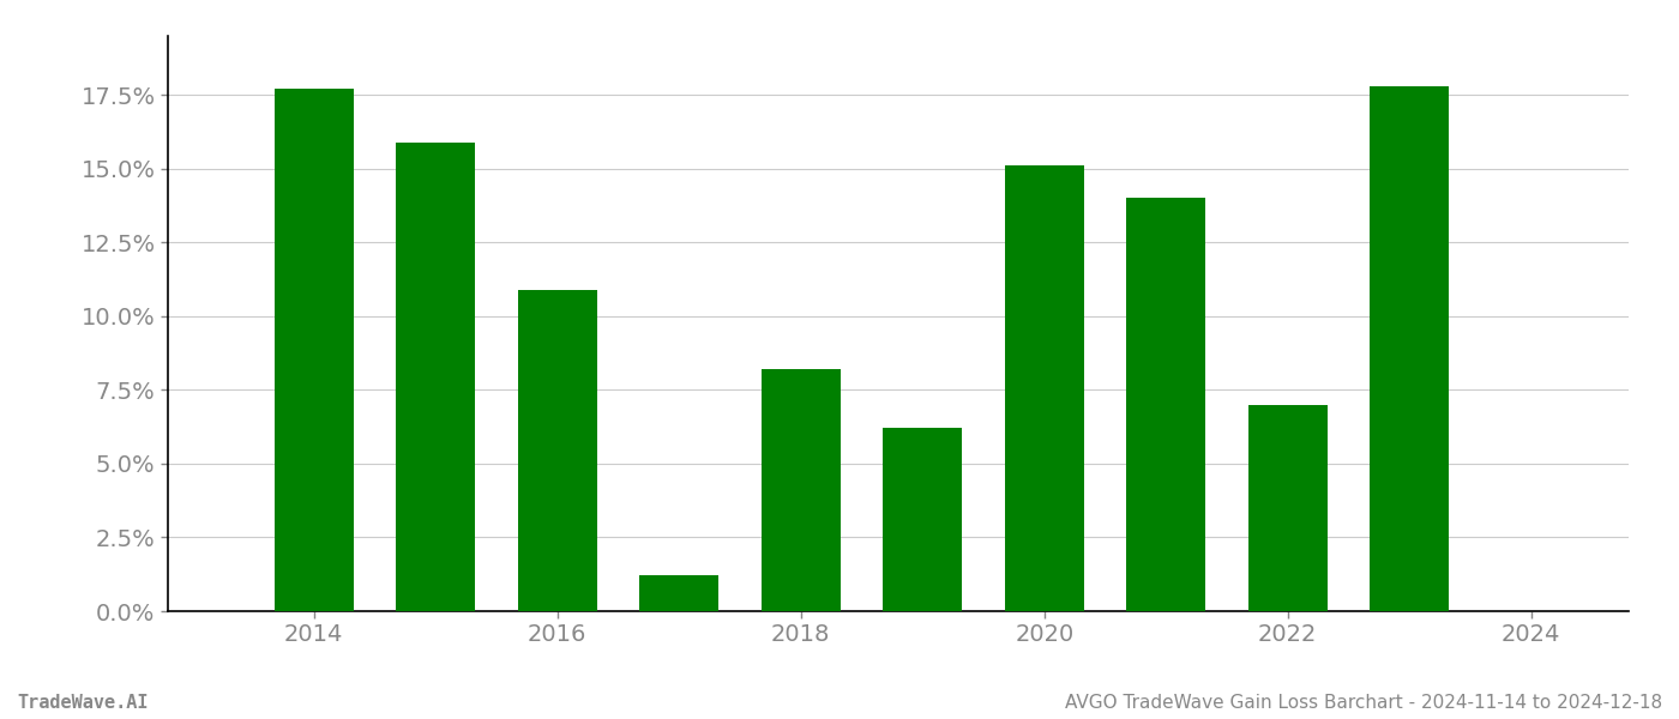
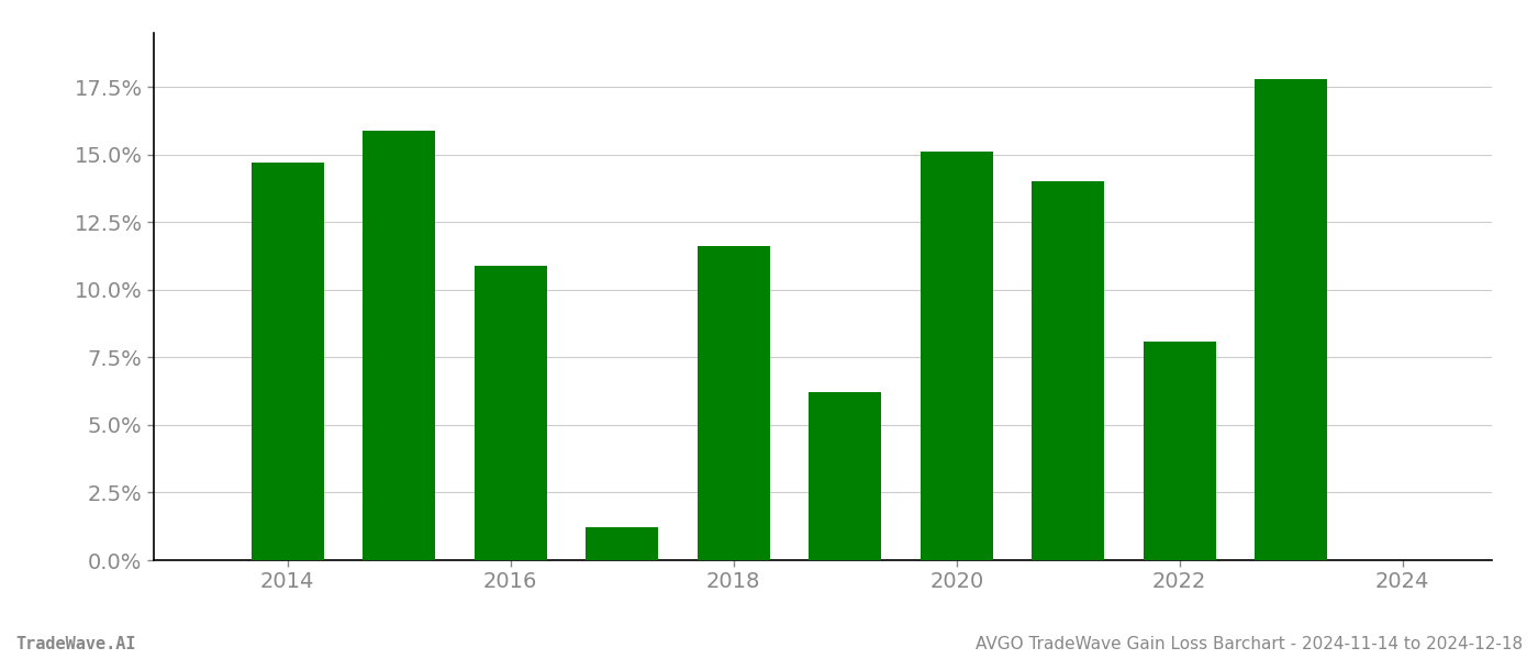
2014: 17.7% -> 14.7%
2018: 8.2% -> 11.6%
2022: 7.0% -> 8.1%
